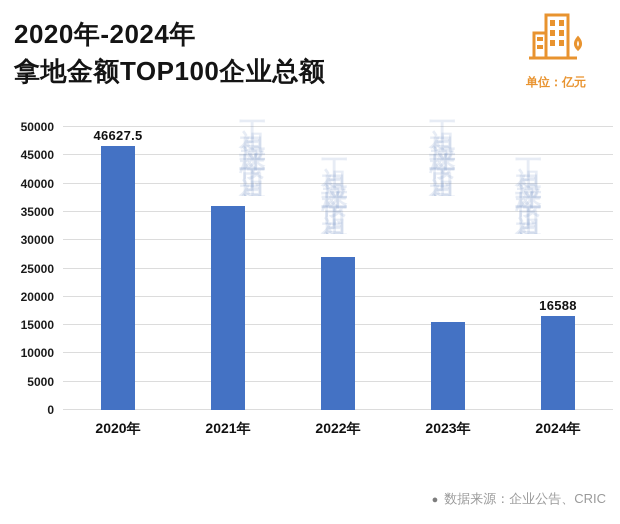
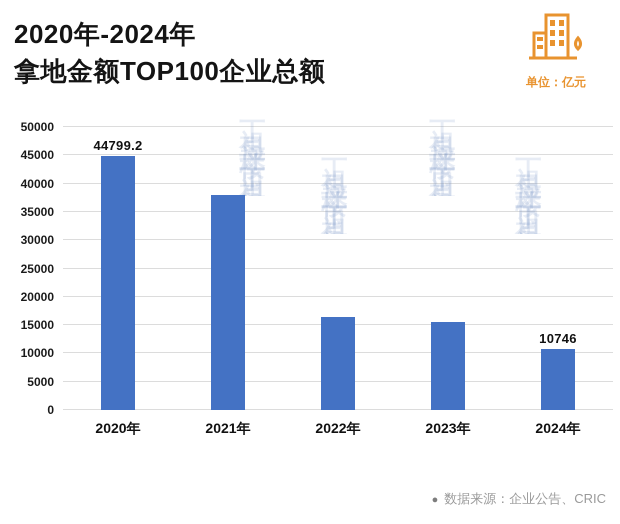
2020年: 46627.5 -> 44799.2
2021年: 36000 -> 38000
2022年: 27000 -> 16000
2024年: 16588 -> 10746
